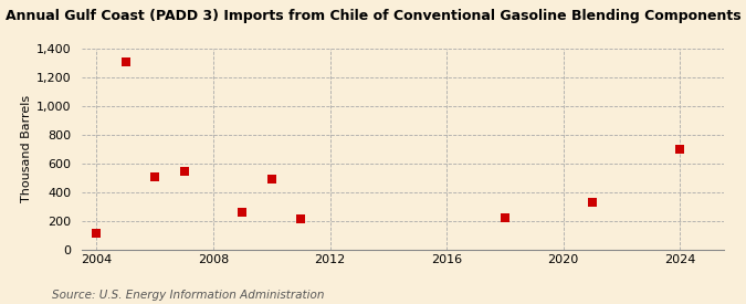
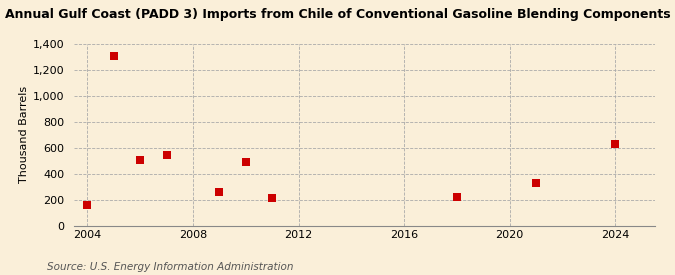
2004: 110 -> 160
2024: 700 -> 620
